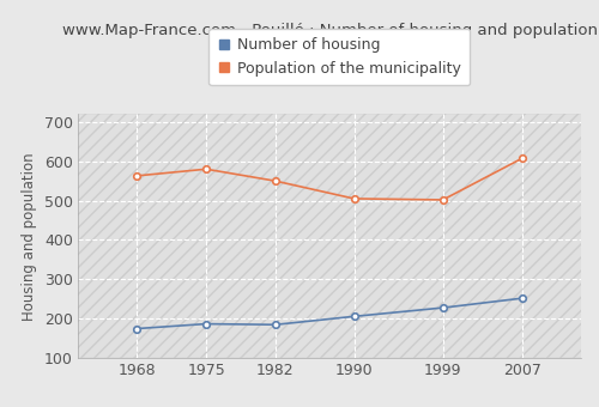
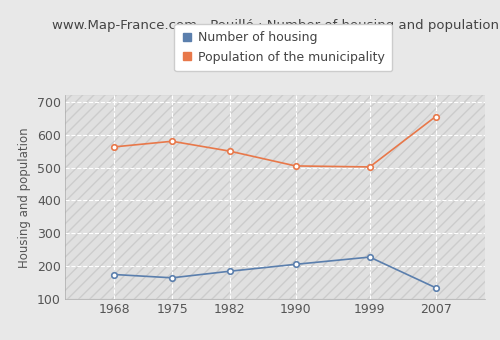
Number of housing/1975: 187 -> 165
Number of housing/2007: 252 -> 135
Population of the municipality/2007: 607 -> 655
